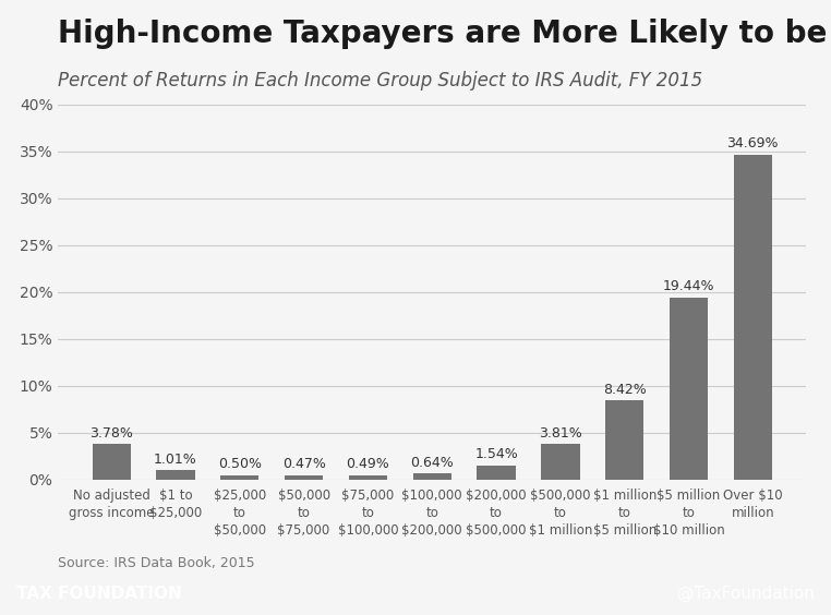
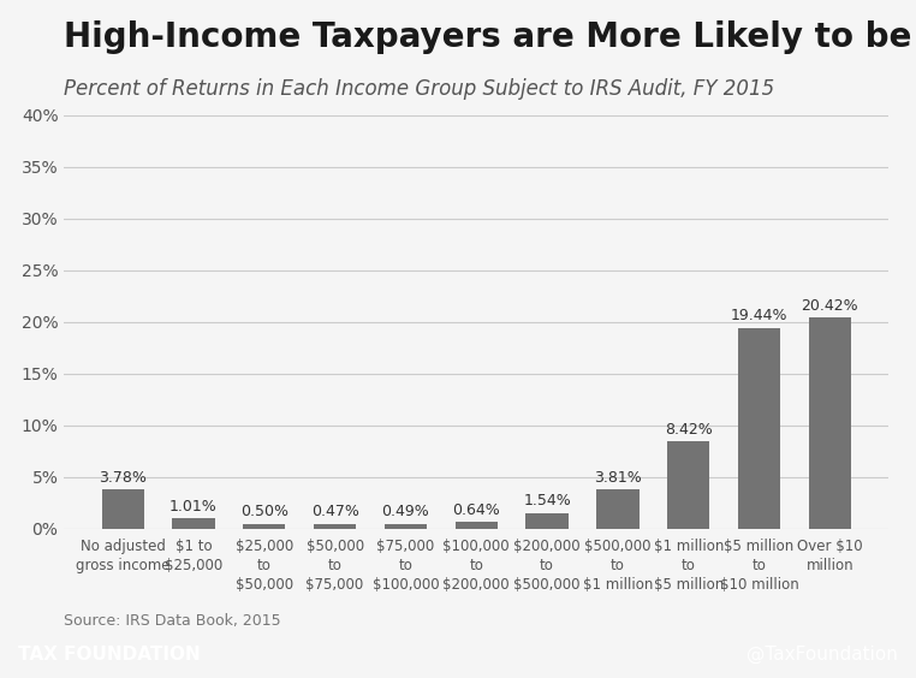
Over $10 million: 34.69% -> 20.42%
